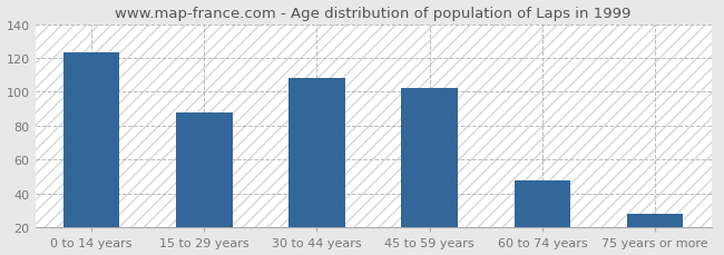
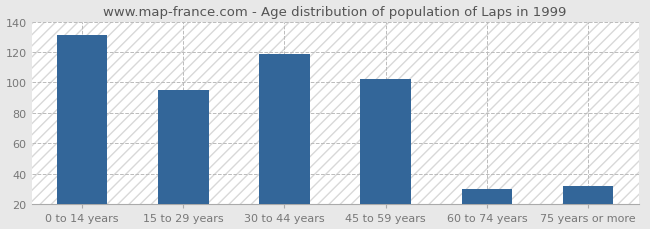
0 to 14 years: 123 -> 131
15 to 29 years: 88 -> 95
30 to 44 years: 108 -> 119
60 to 74 years: 48 -> 30
75 years or more: 28 -> 32
